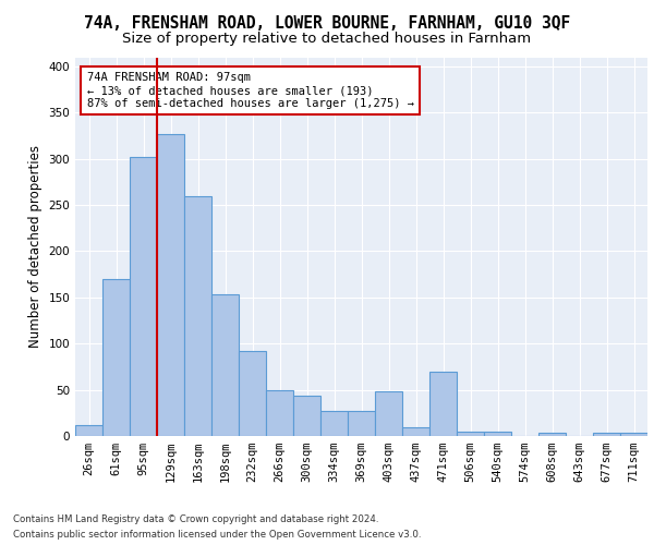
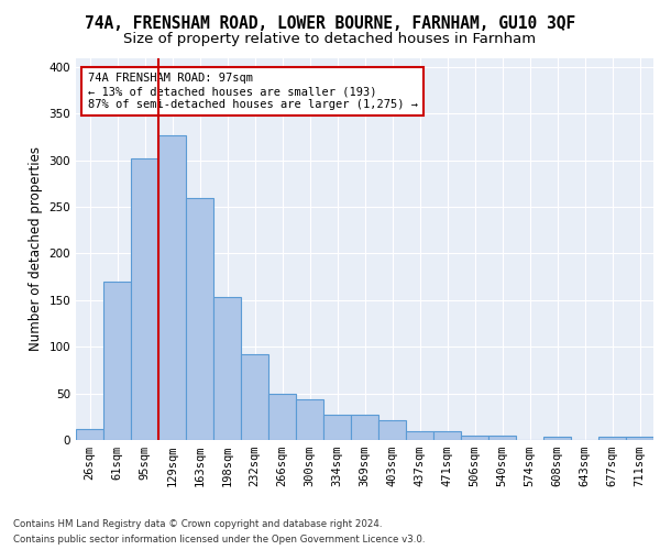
403sqm: 48 -> 21
471sqm: 70 -> 10
